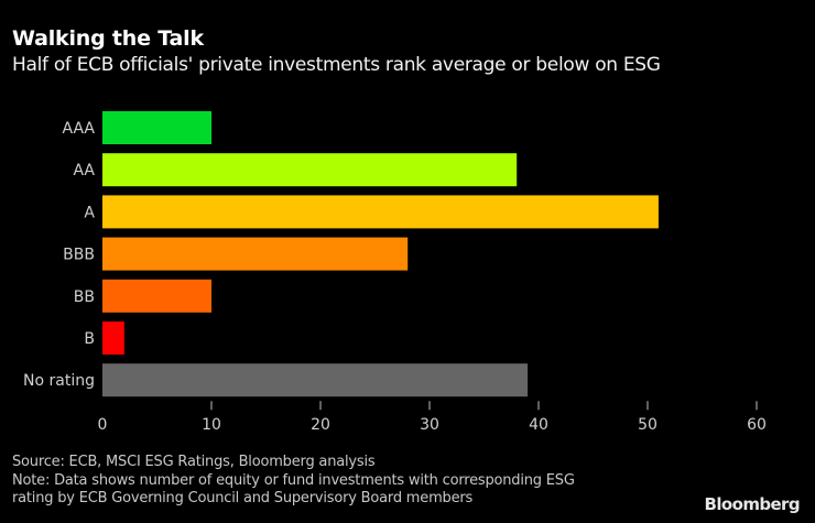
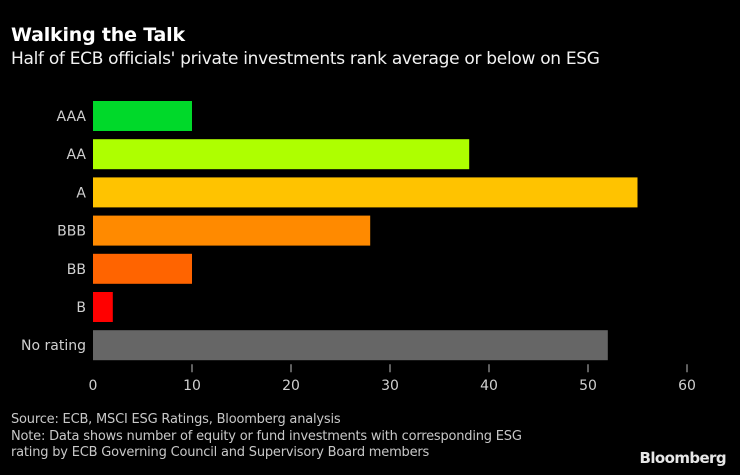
A: 51 -> 55
No rating: 39 -> 52
